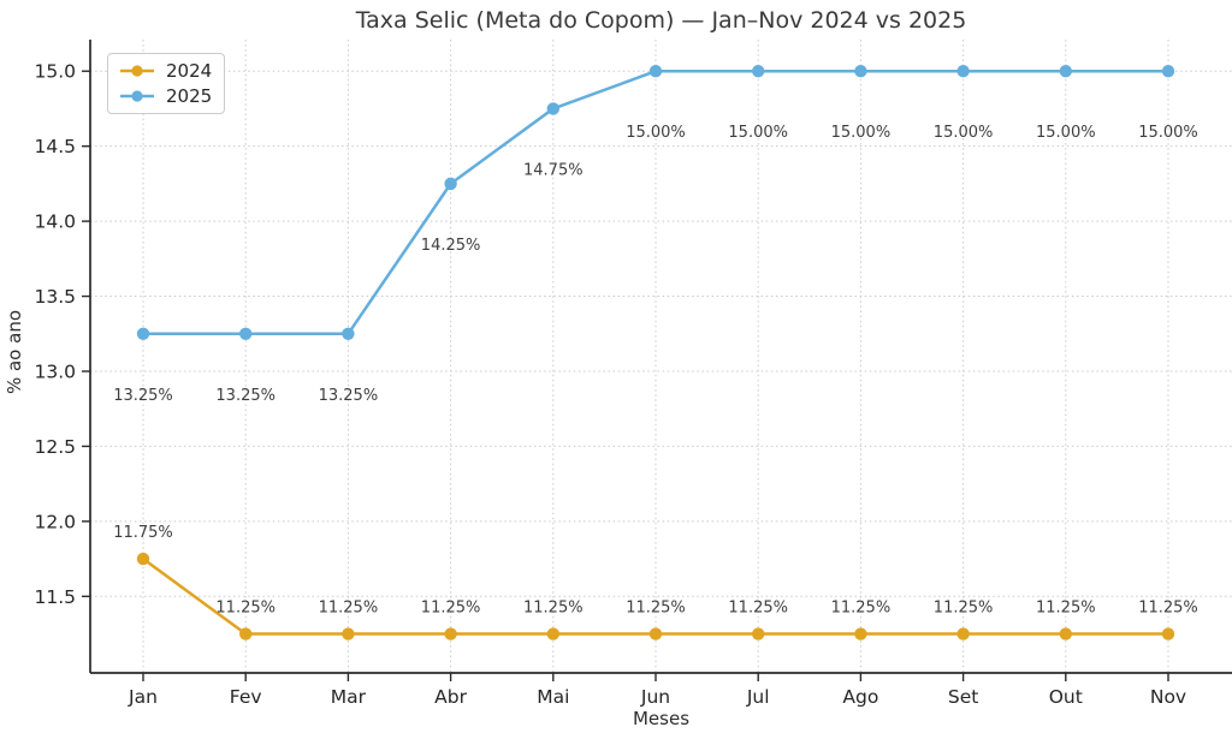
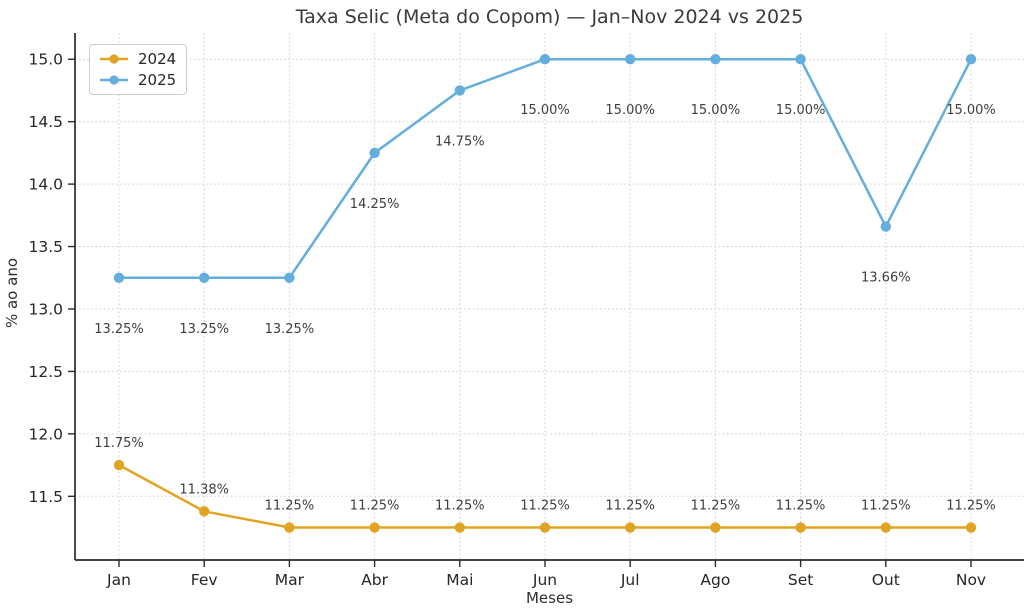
2024/Fev: 11.25% -> 11.38%
2025/Out: 15.00% -> 13.66%
